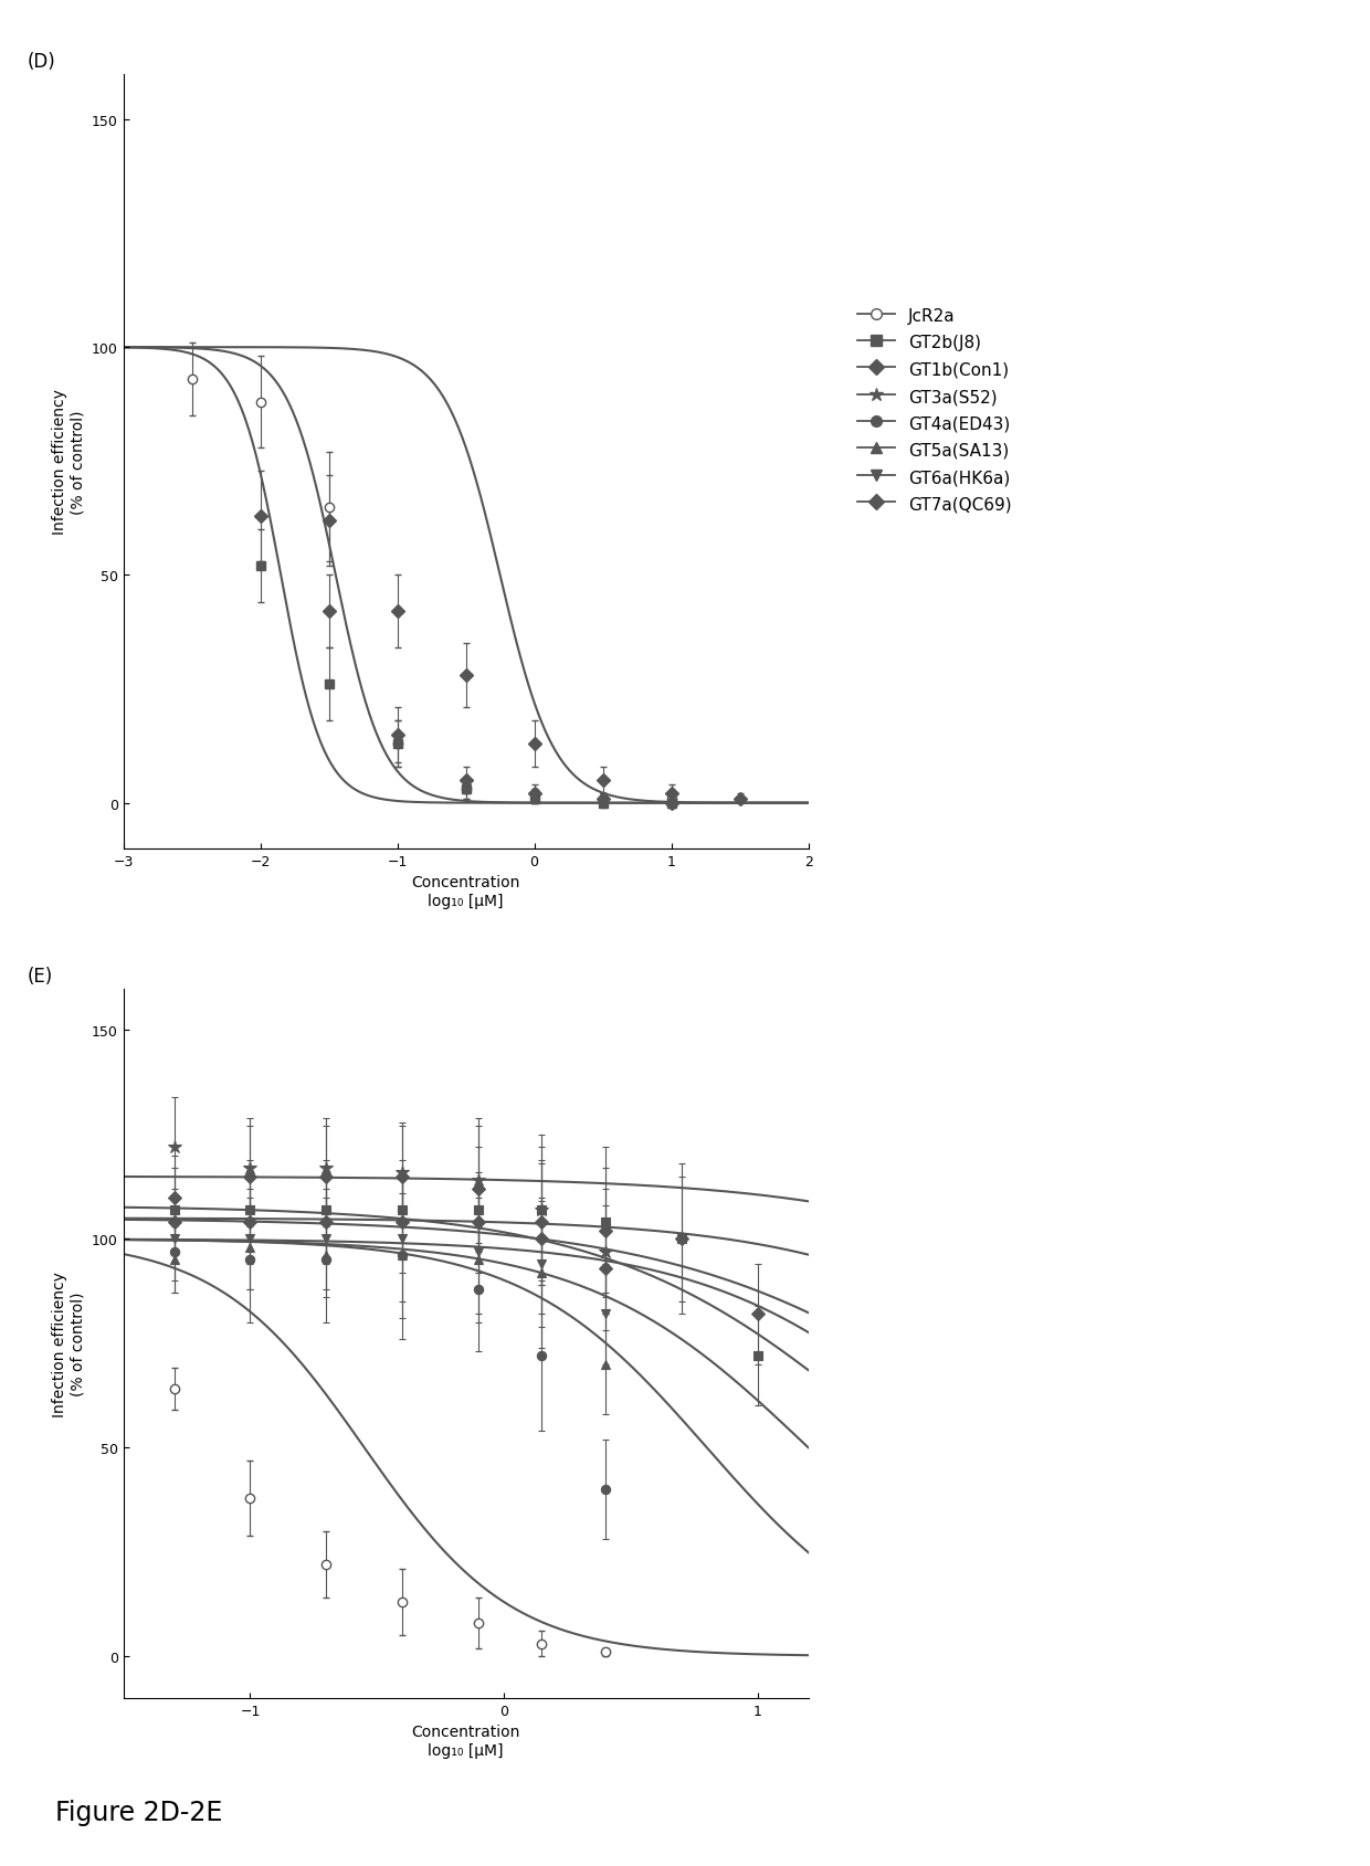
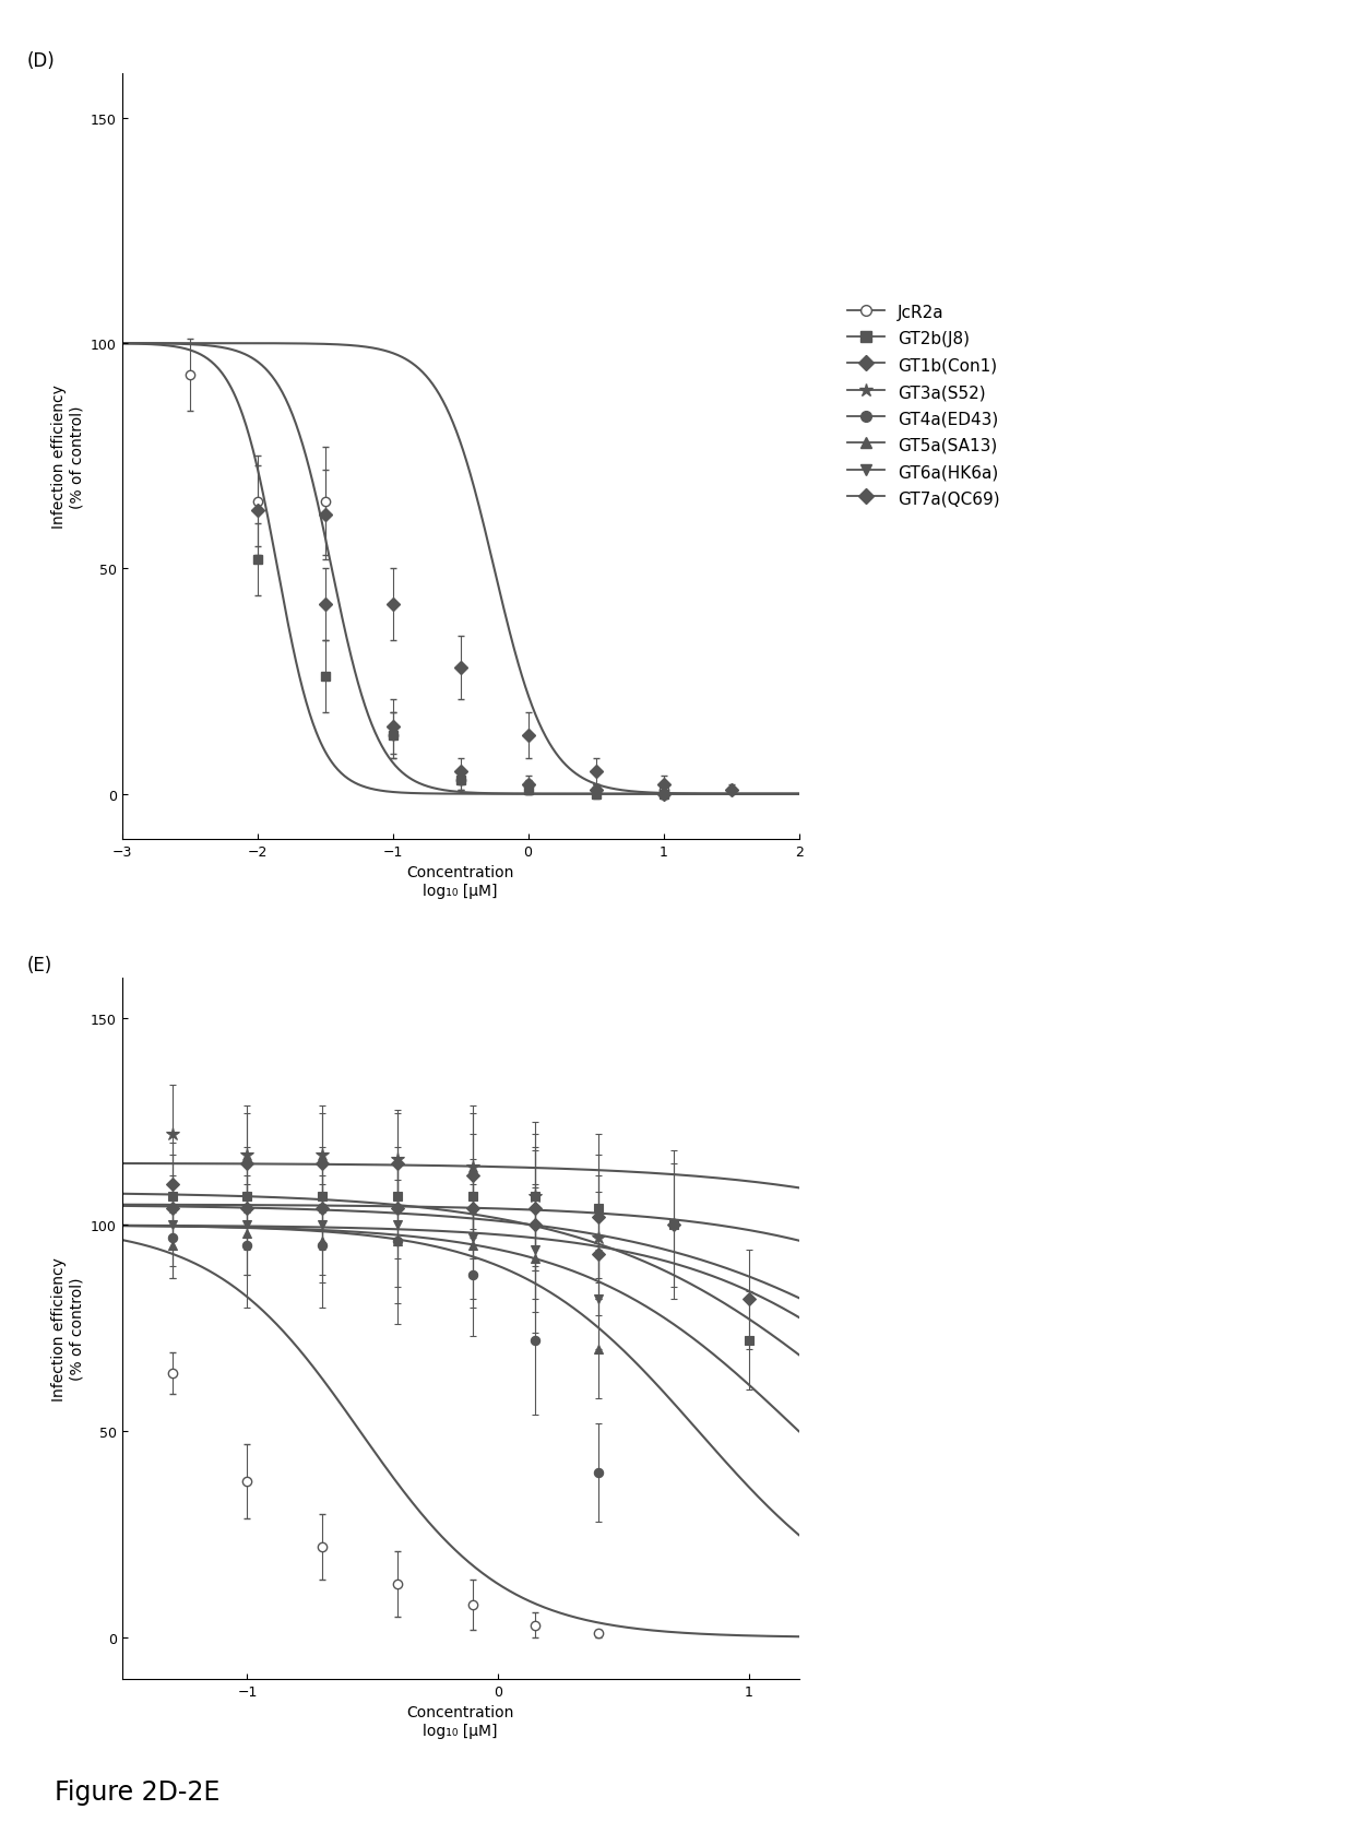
JcR2a/−2: 88 -> 65
